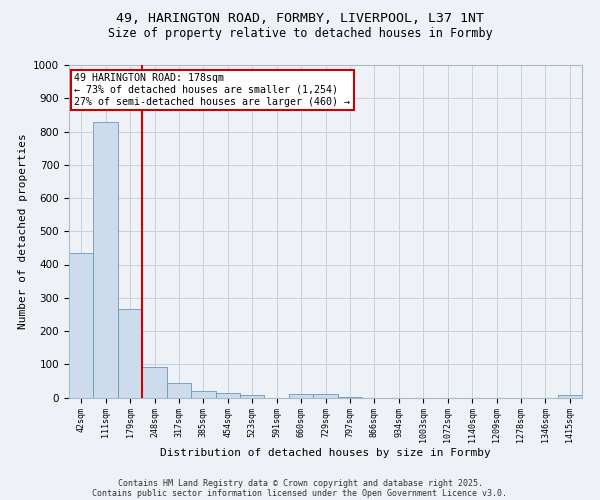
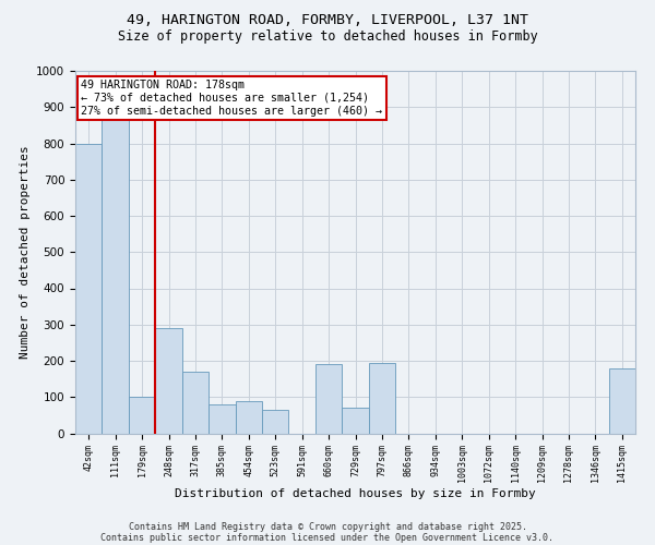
42sqm: 435 -> 800
111sqm: 830 -> 865
179sqm: 265 -> 100
248sqm: 93 -> 290
317sqm: 44 -> 170
385sqm: 20 -> 80
454sqm: 13 -> 90
523sqm: 8 -> 65
660sqm: 10 -> 190
729sqm: 10 -> 70
797sqm: 3 -> 195
1415sqm: 8 -> 180
